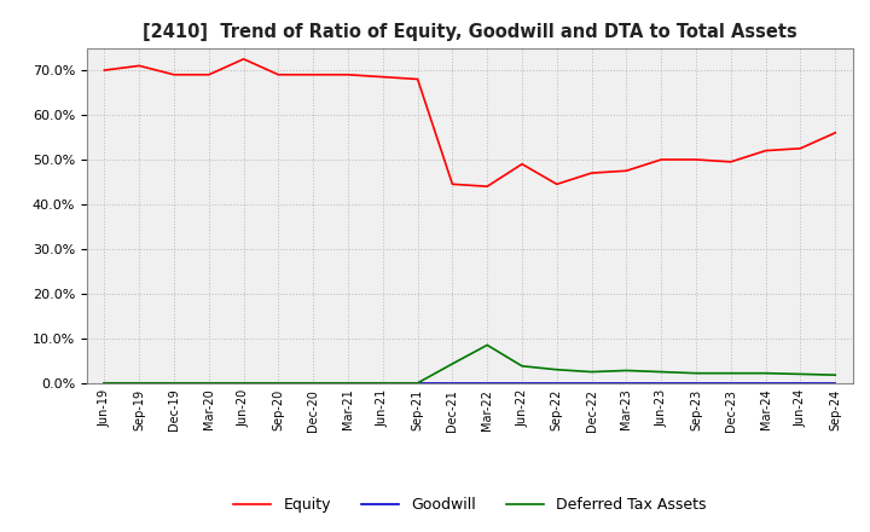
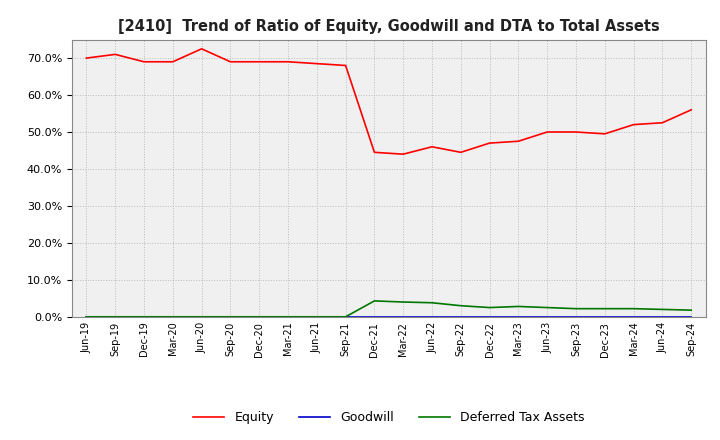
Deferred Tax Assets/Mar-22: 8.5% -> 4.0%
Equity/Jun-22: 49.0% -> 46.0%
